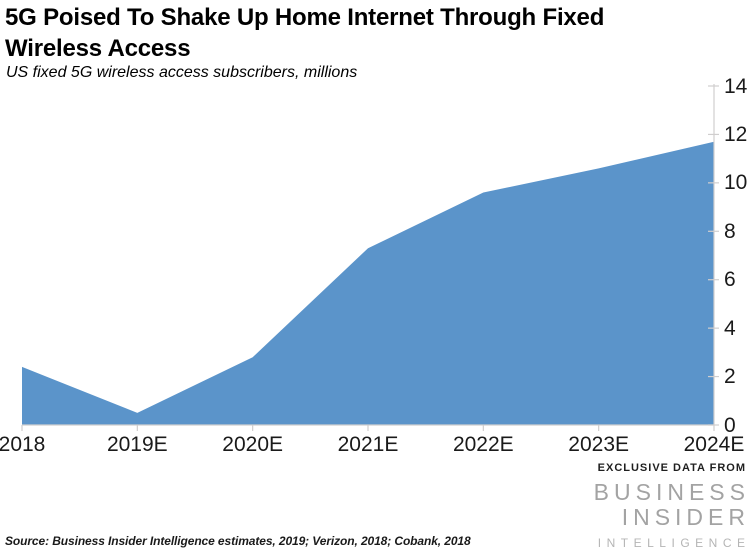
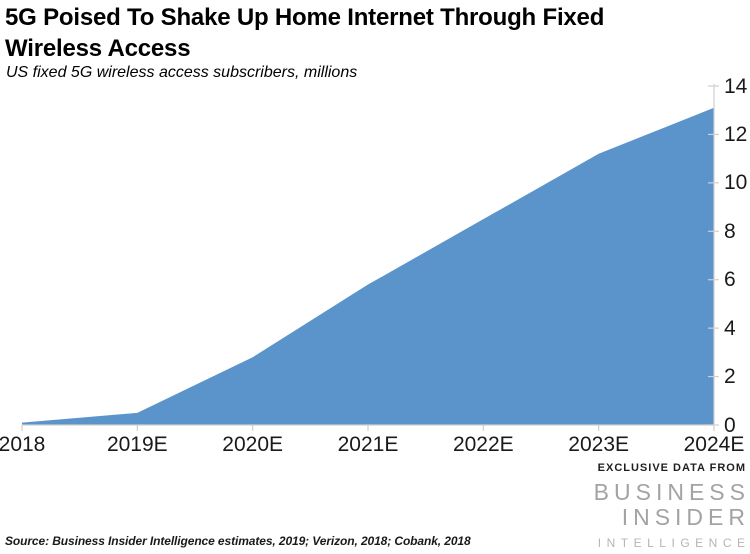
2018: 2.4 -> 0.1
2021E: 7.3 -> 5.8
2022E: 9.6 -> 8.5
2023E: 10.6 -> 11.2
2024E: 11.7 -> 13.1
